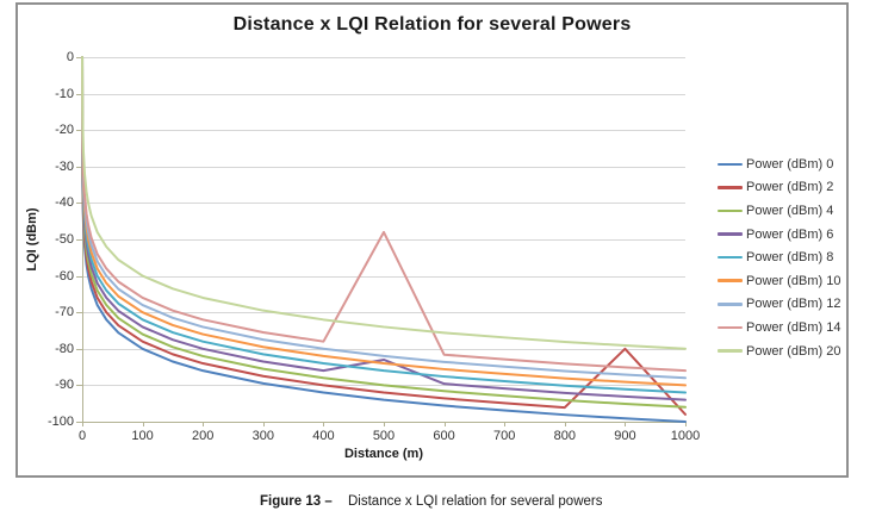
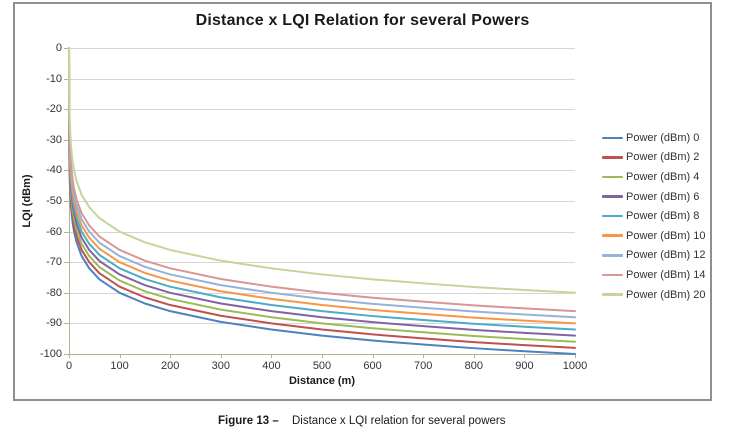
Power (dBm) 6/500: -83 -> -88
Power (dBm) 14/500: -48 -> -80
Power (dBm) 2/900: -80 -> -97
